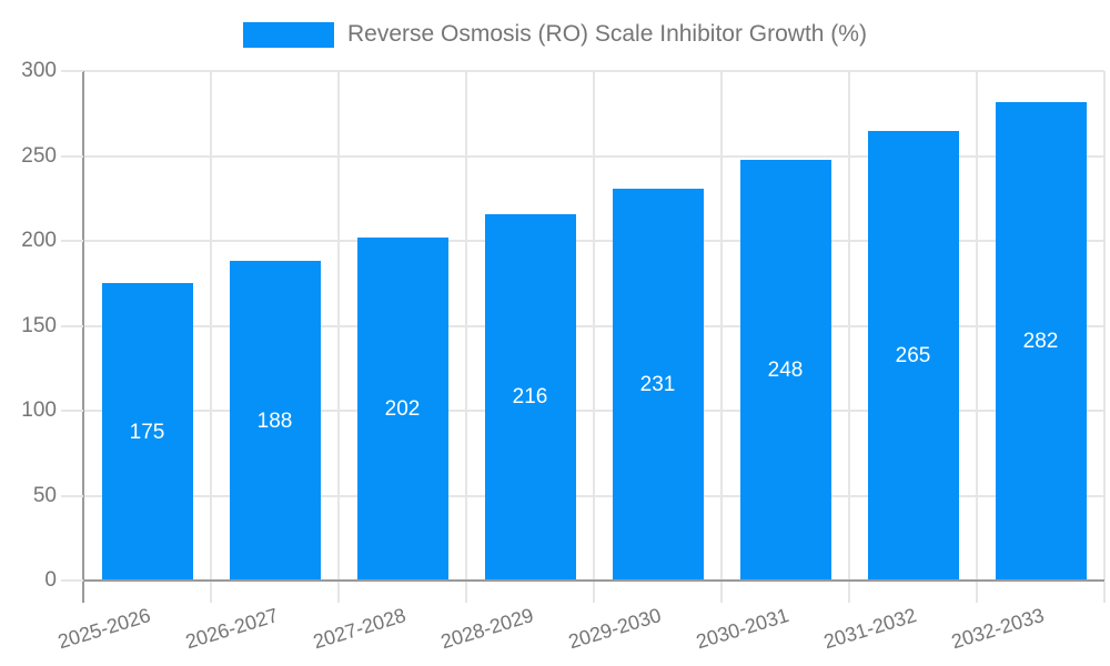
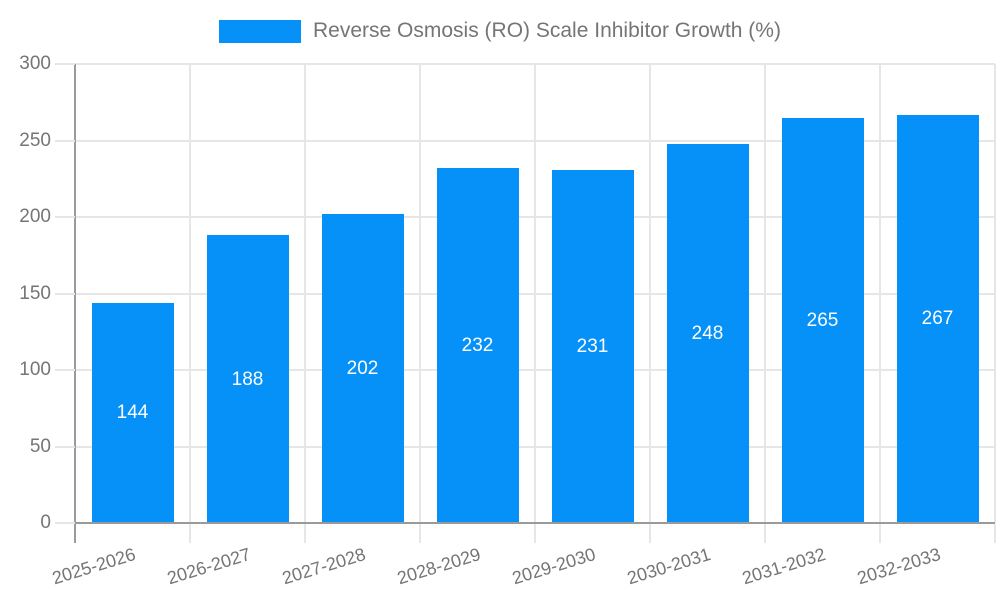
2025-2026: 175 -> 144
2028-2029: 216 -> 232
2032-2033: 282 -> 267
